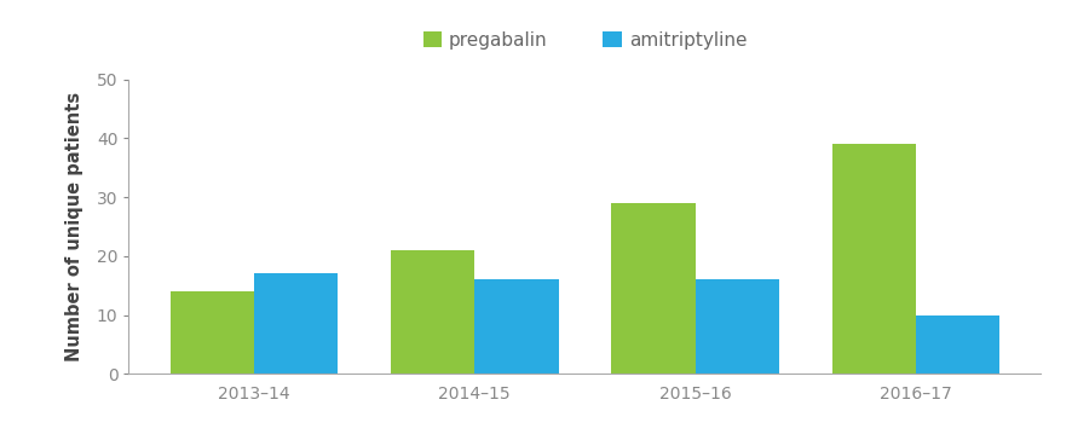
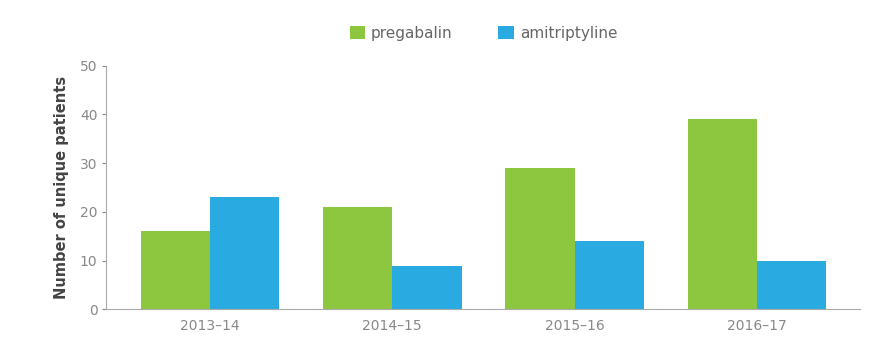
pregabalin/2013–14: 14 -> 16
amitriptyline/2013–14: 17 -> 23
amitriptyline/2014–15: 16 -> 9
amitriptyline/2015–16: 16 -> 14
